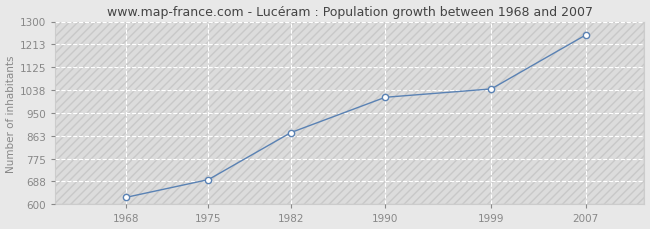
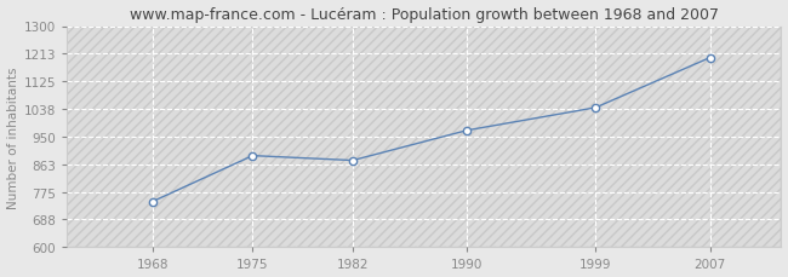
1968: 627 -> 745
1975: 695 -> 890
1990: 1010 -> 970
2007: 1248 -> 1200
